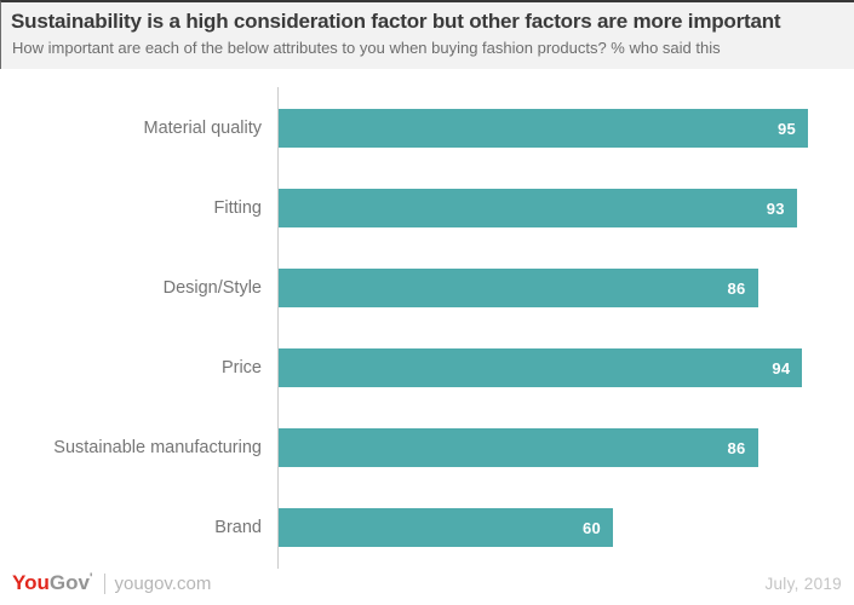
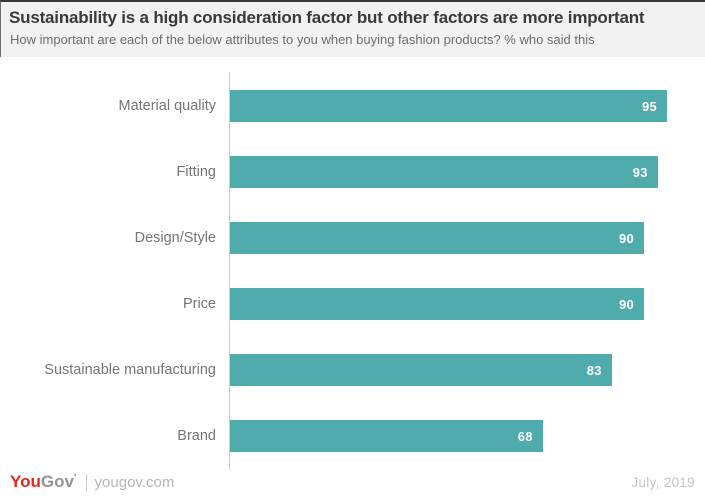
Design/Style: 86 -> 90
Price: 94 -> 90
Sustainable manufacturing: 86 -> 83
Brand: 60 -> 68
